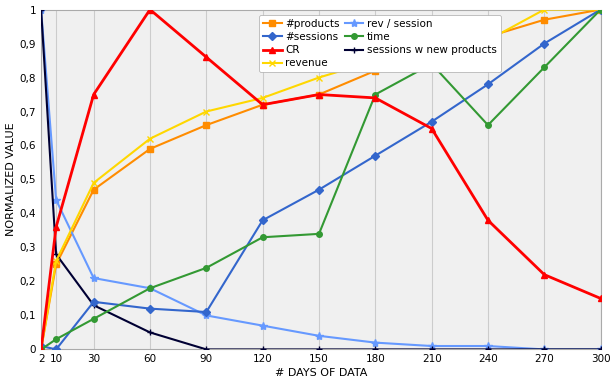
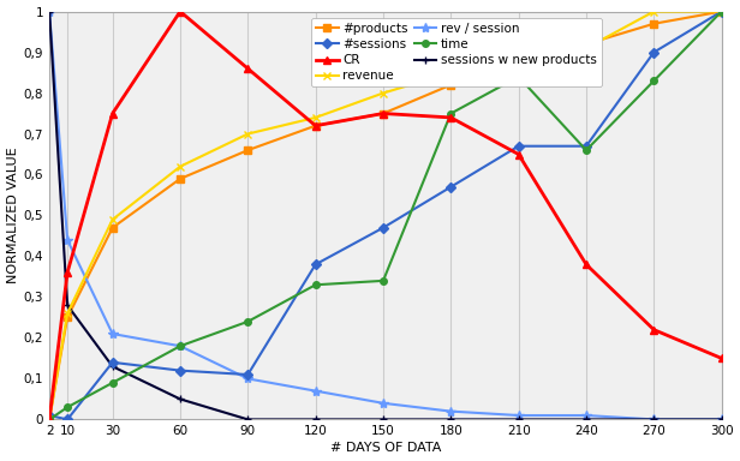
#sessions/240: 0,78 -> 0,67
